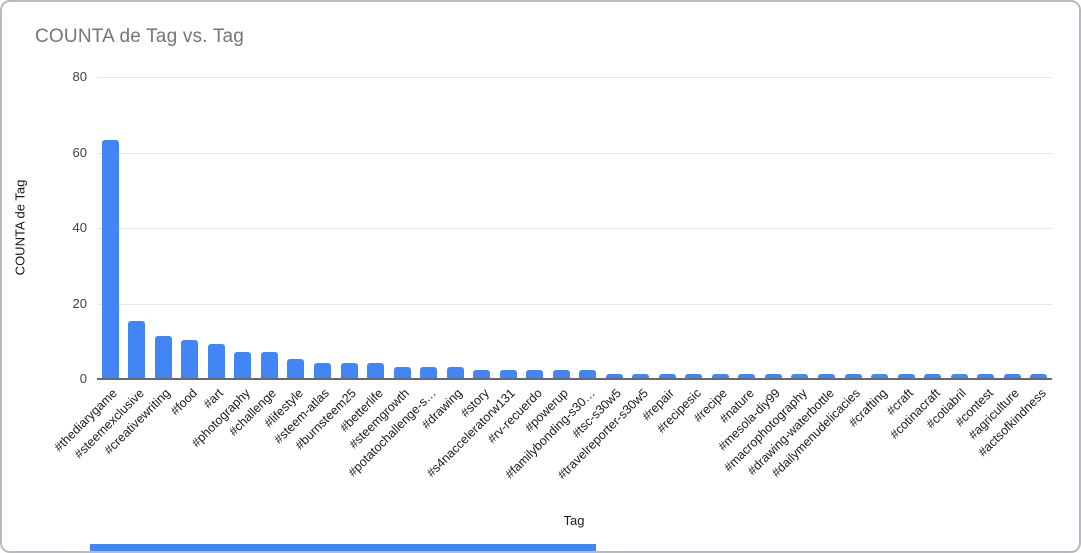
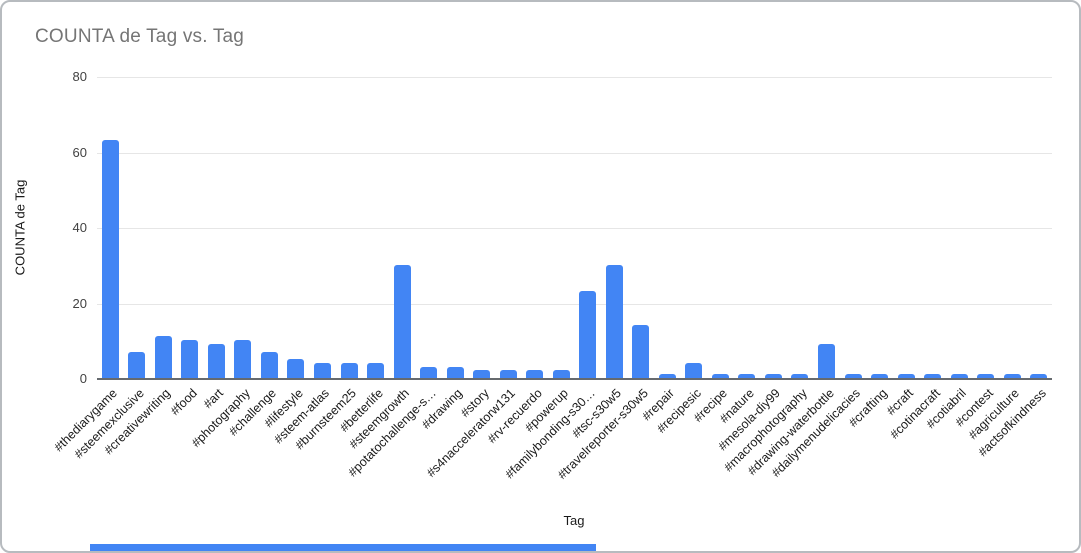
#steemexclusive: 15 -> 7
#photography: 7 -> 10
#steemgrowth: 3 -> 30
#familybonding-s30…: 2 -> 23
#tsc-s30w5: 1 -> 30
#travelreporter-s30w5: 1 -> 14
#recipesic: 1 -> 4
#drawing-waterbottle: 1 -> 9
